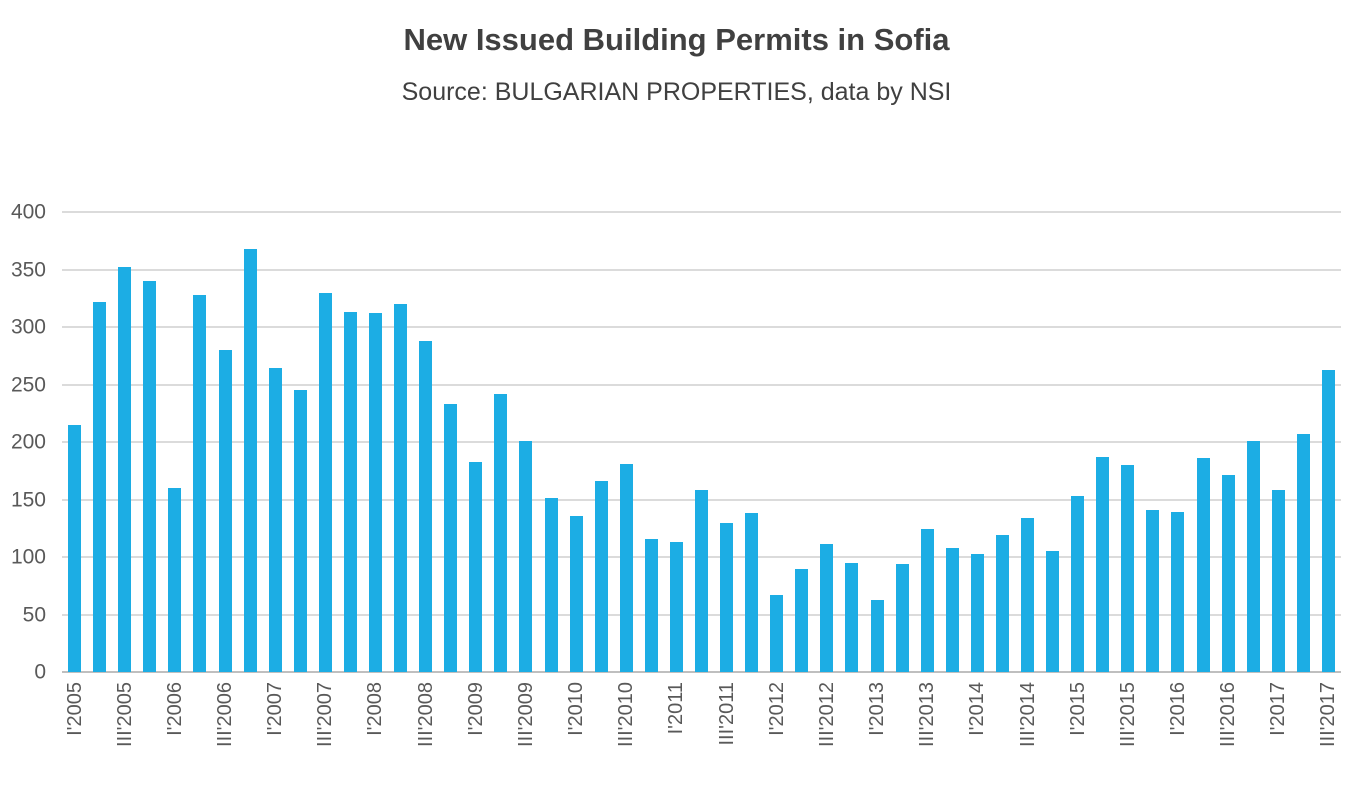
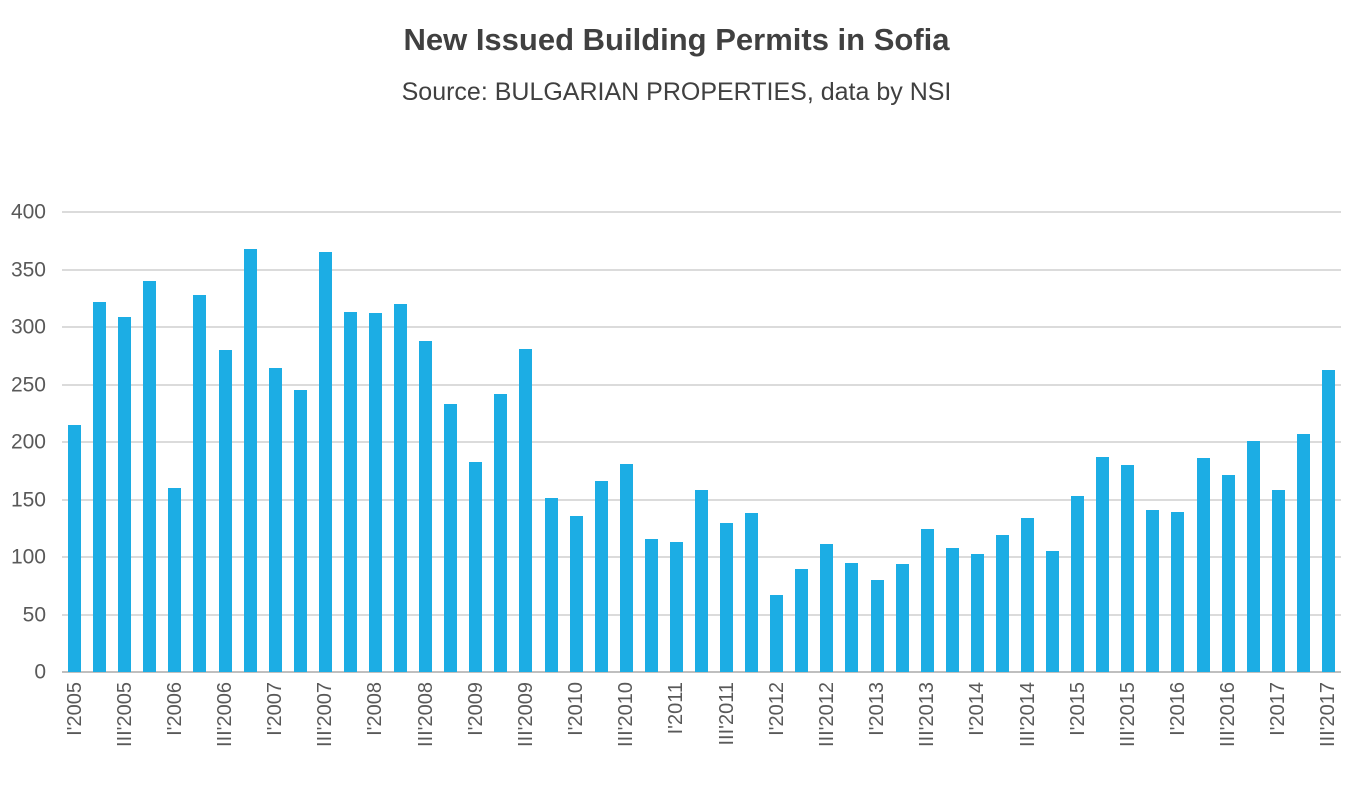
III'2005: 352 -> 309
III'2007: 330 -> 365
III'2009: 201 -> 281
I'2013: 63 -> 80
